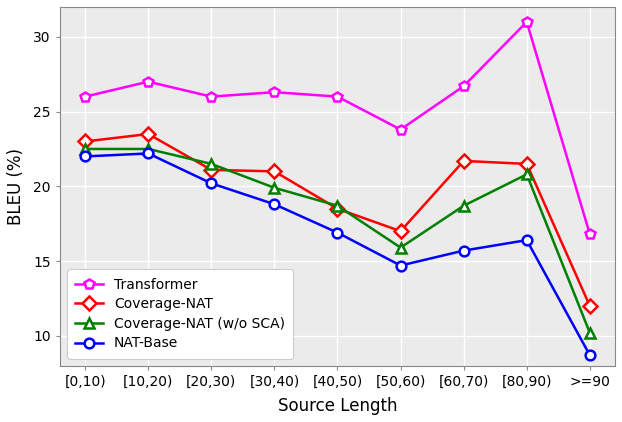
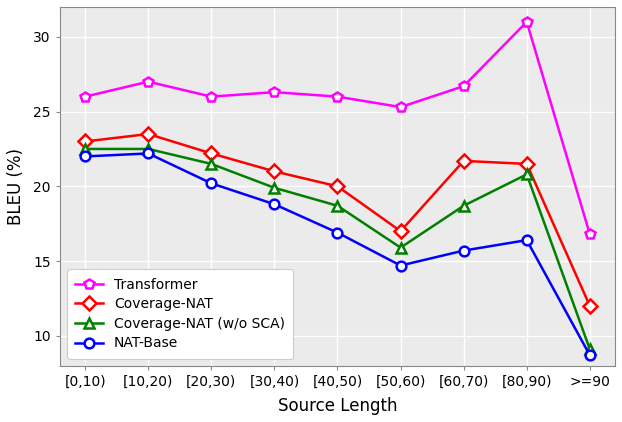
Coverage-NAT/[20,30): 21.1 -> 22.2
Coverage-NAT/[40,50): 18.5 -> 20.0
Transformer/[50,60): 23.8 -> 25.3
Coverage-NAT (w/o SCA)/>=90: 10.2 -> 9.1
